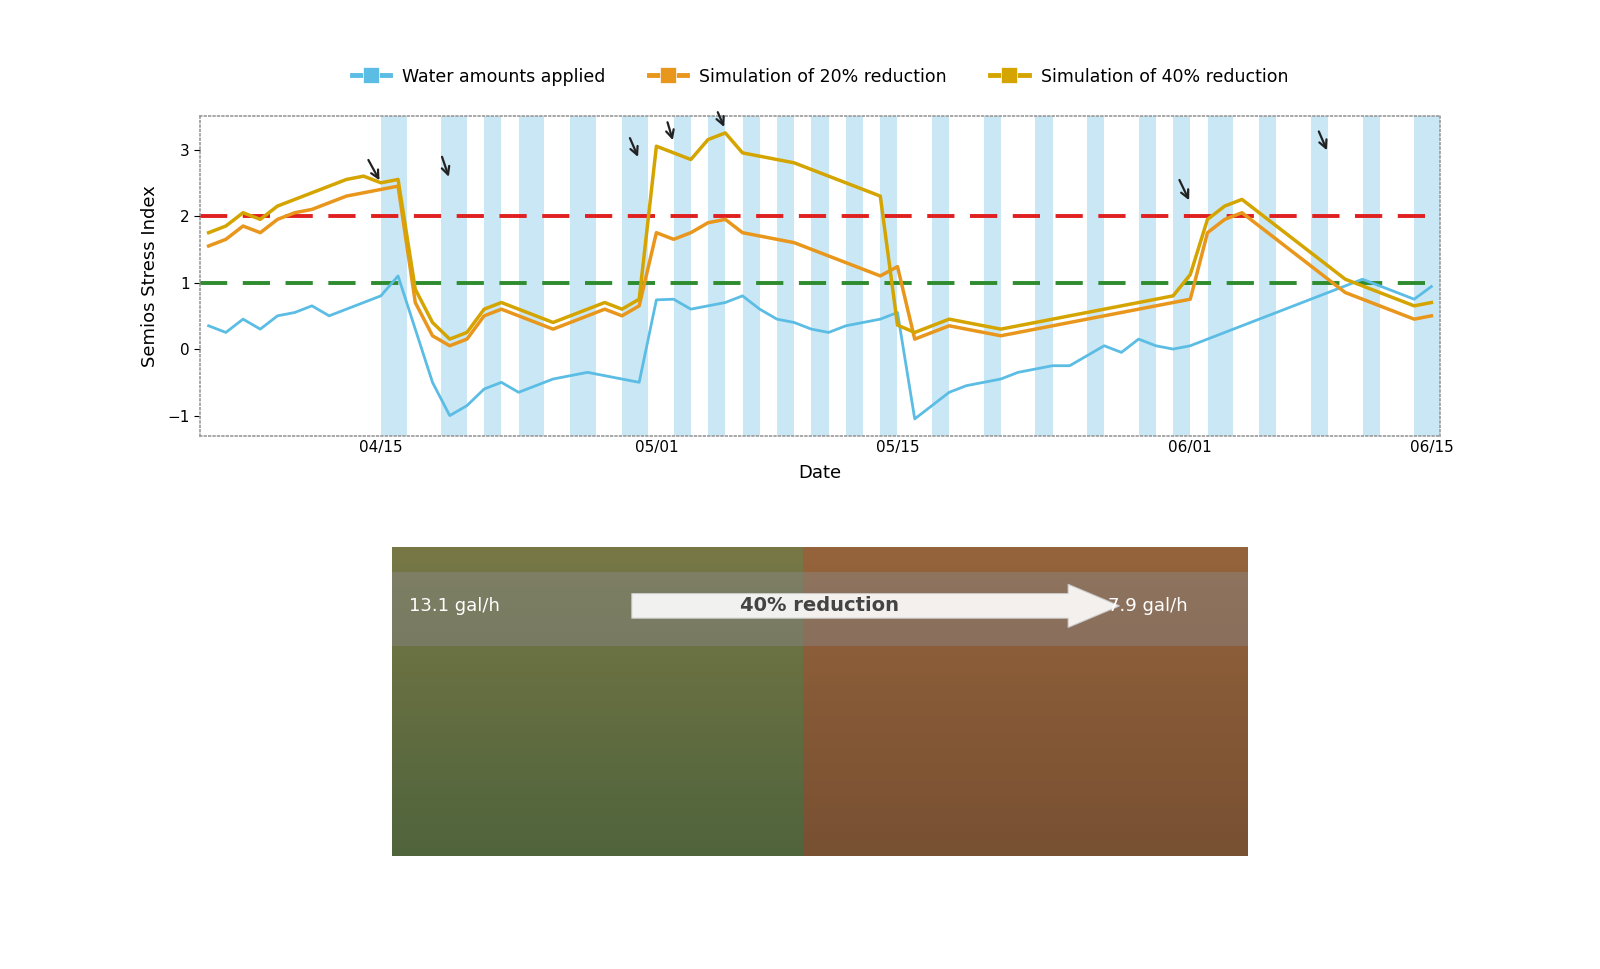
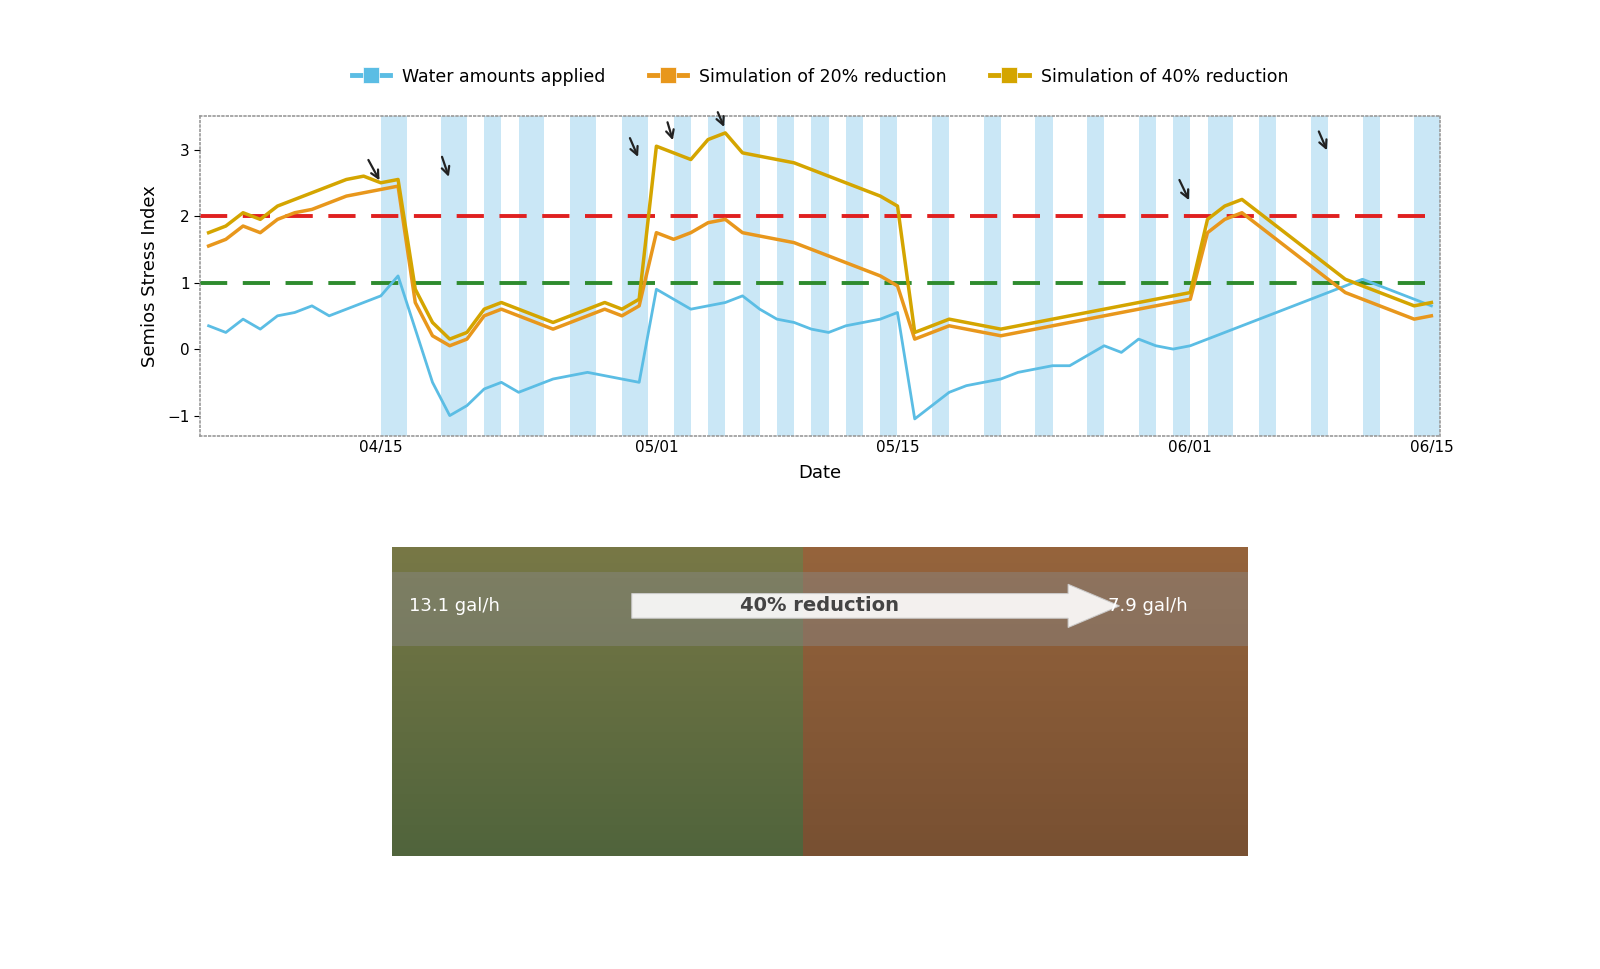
Water amounts applied/05/01: 0.74 -> 0.90
Simulation of 20% reduction/05/15: 1.24 -> 0.95
Simulation of 40% reduction/05/15: 0.36 -> 2.15
Simulation of 40% reduction/06/01: 1.12 -> 0.85
Water amounts applied/06/15: 0.94 -> 0.65
